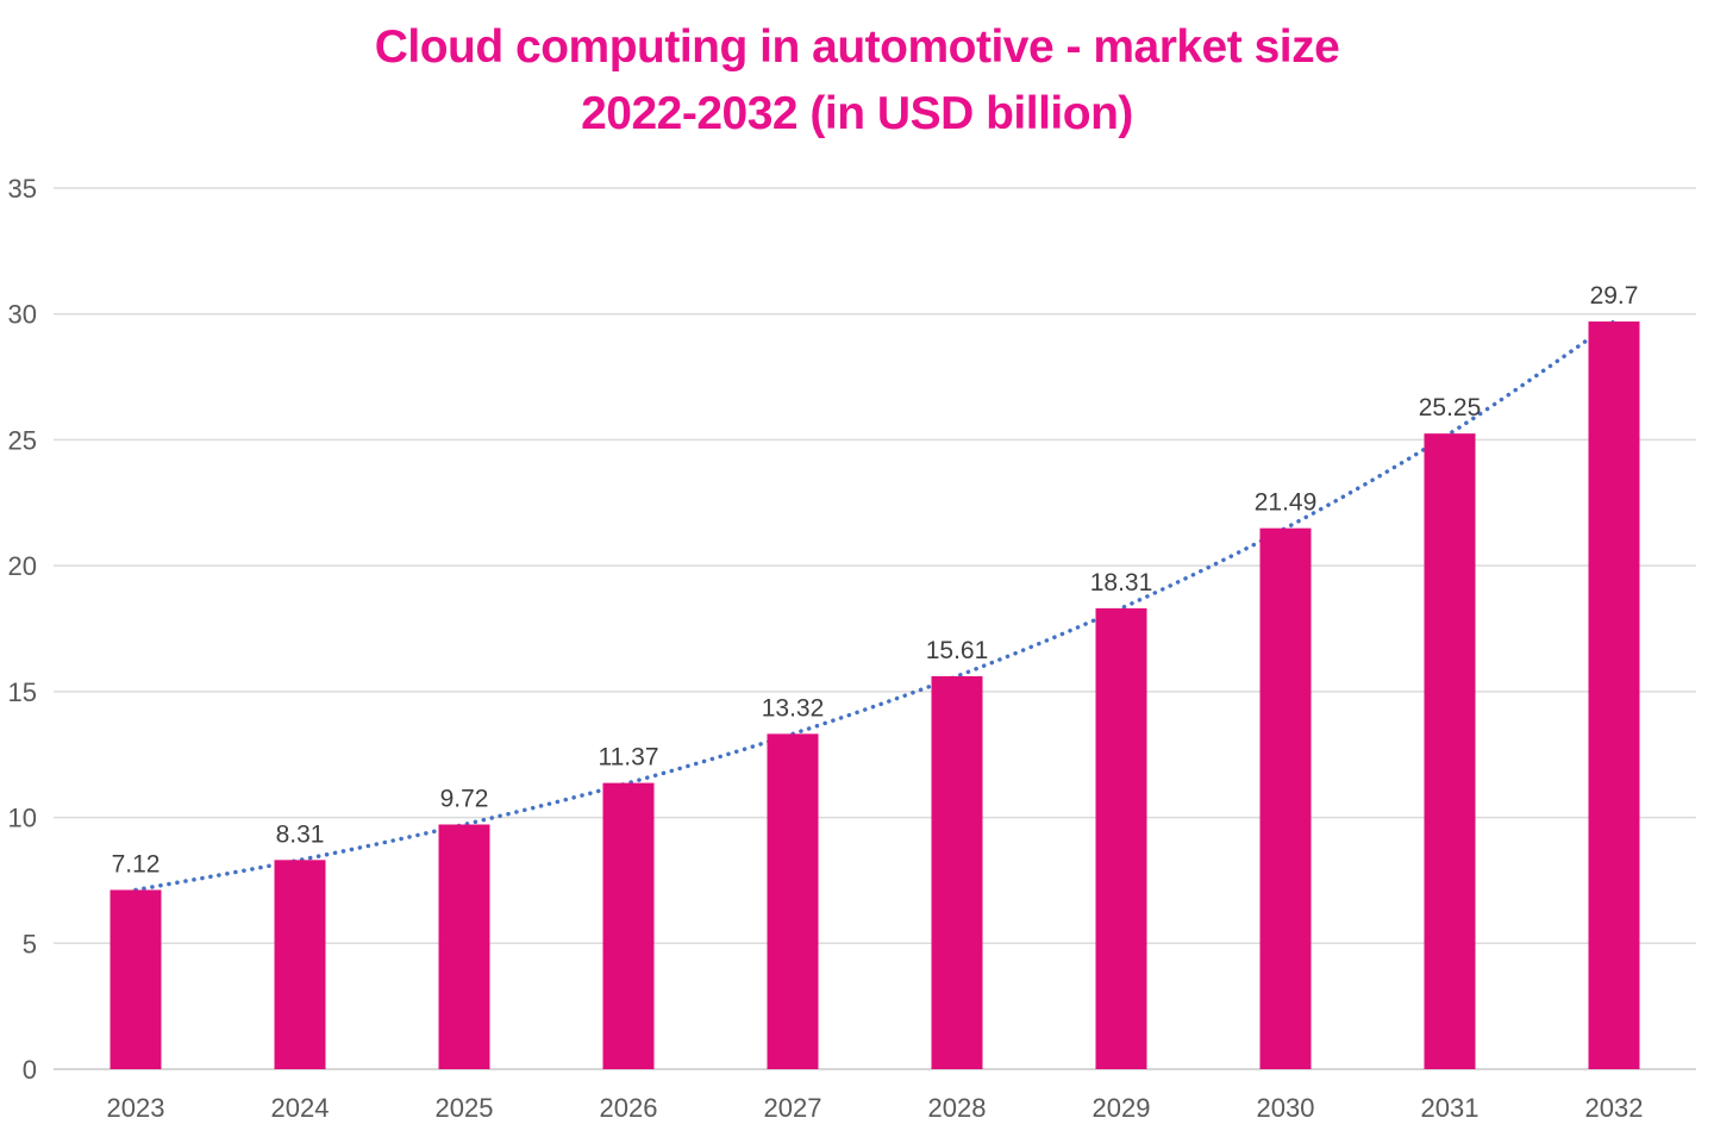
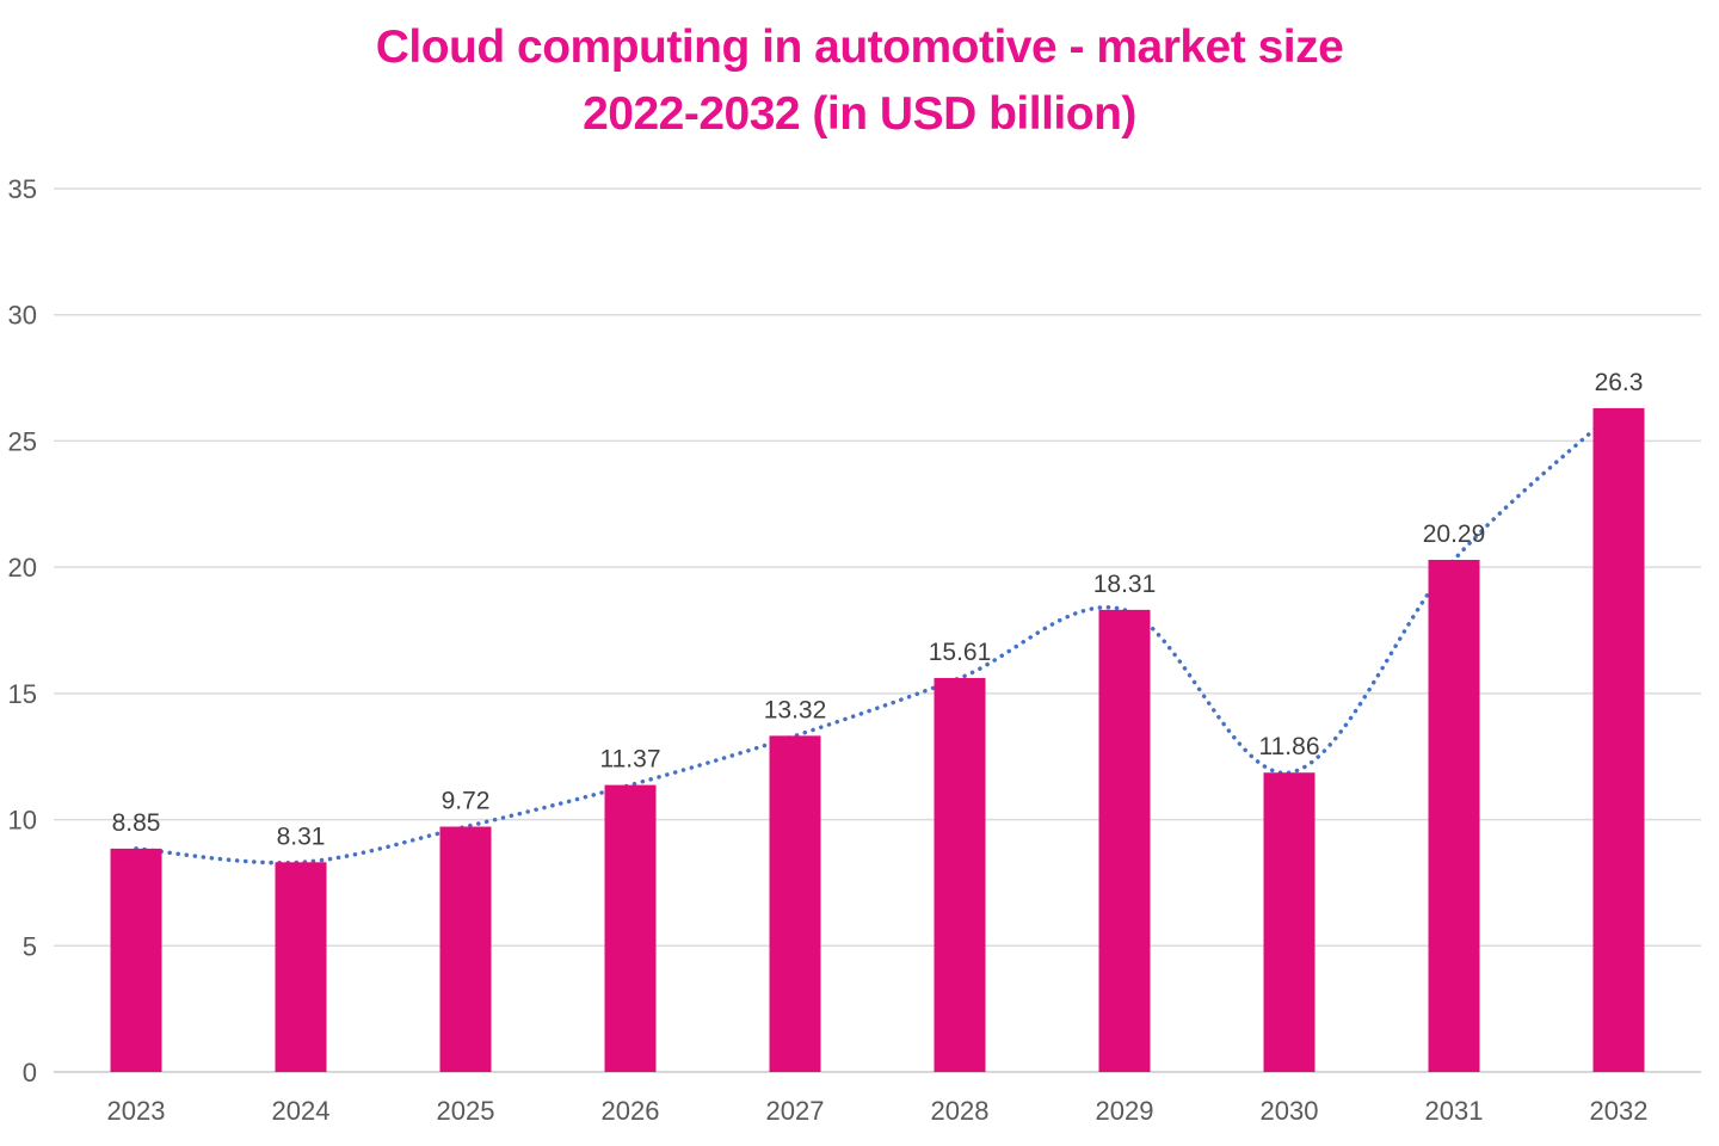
2023: 7.12 -> 8.85
2030: 21.49 -> 11.86
2031: 25.25 -> 20.29
2032: 29.7 -> 26.3
